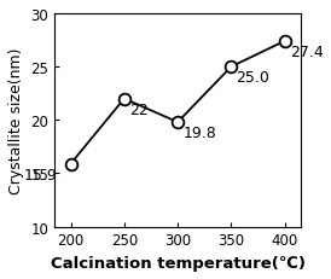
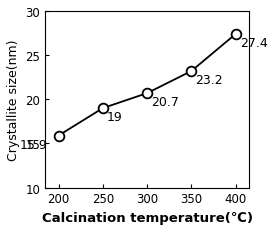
250: 22 -> 19
300: 19.8 -> 20.7
350: 25.0 -> 23.2
